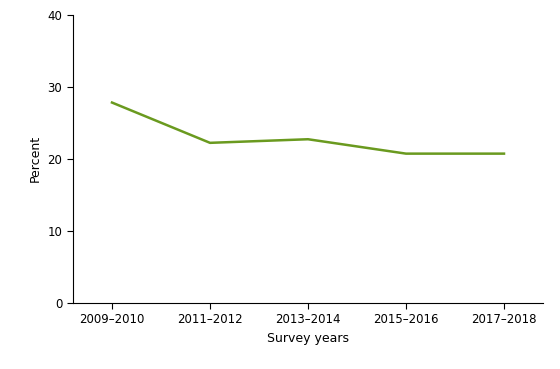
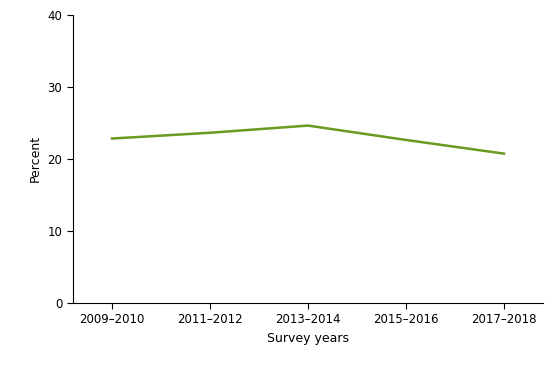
2009–2010: 27.8 -> 22.8
2011–2012: 22.2 -> 23.6
2013–2014: 22.7 -> 24.6
2015–2016: 20.7 -> 22.6
